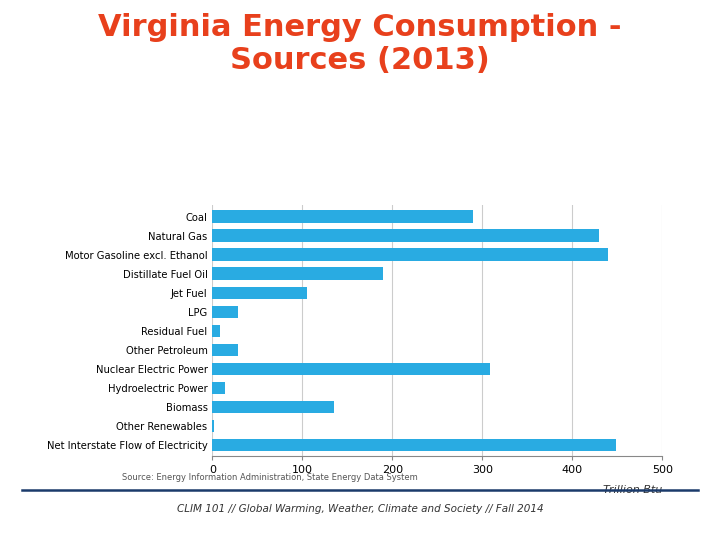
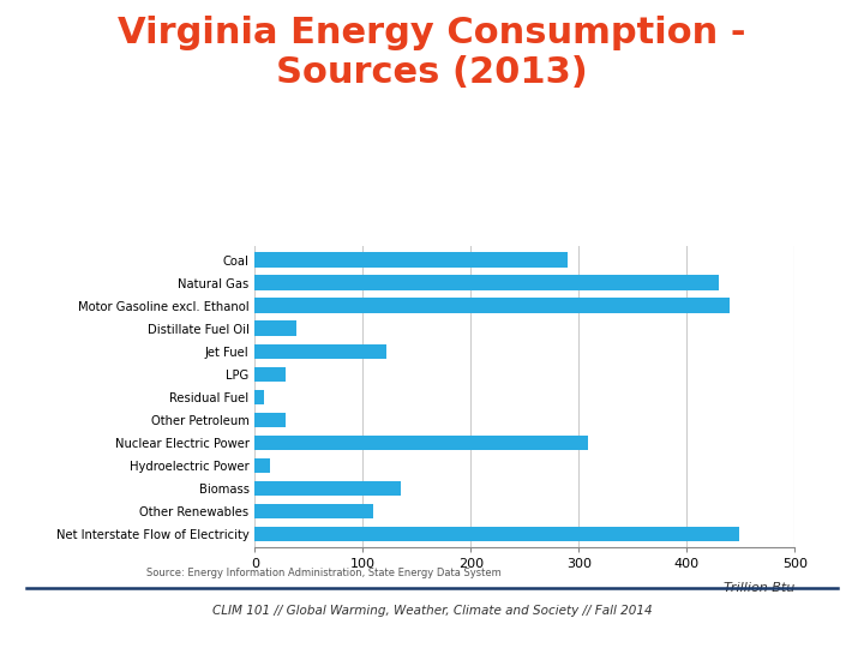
Distillate Fuel Oil: 190 -> 38
Jet Fuel: 105 -> 122
Other Renewables: 2 -> 110
